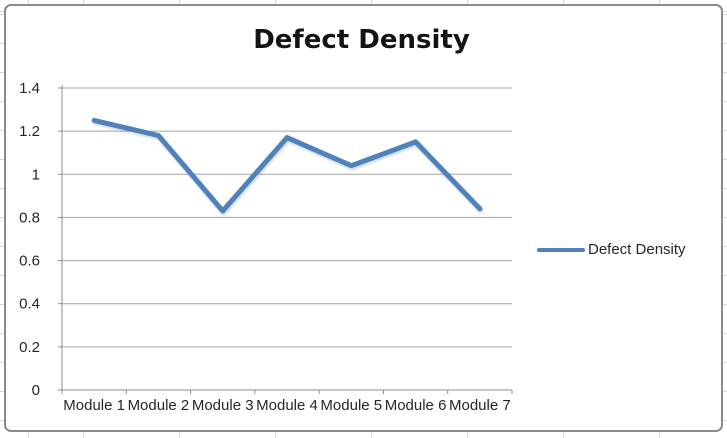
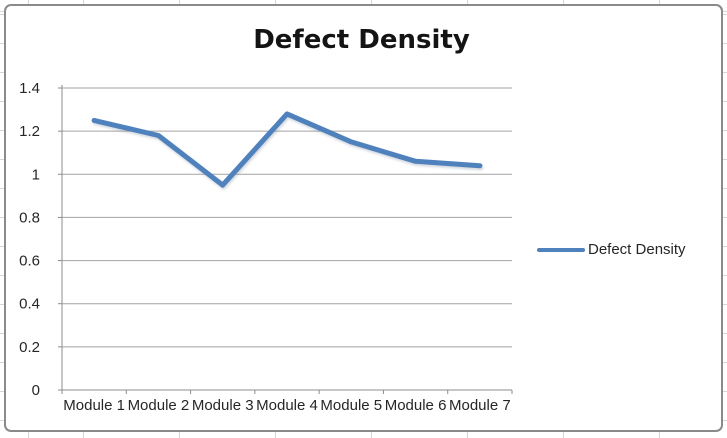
Module 3: 0.83 -> 0.95
Module 4: 1.17 -> 1.28
Module 5: 1.04 -> 1.15
Module 6: 1.15 -> 1.06
Module 7: 0.84 -> 1.04
